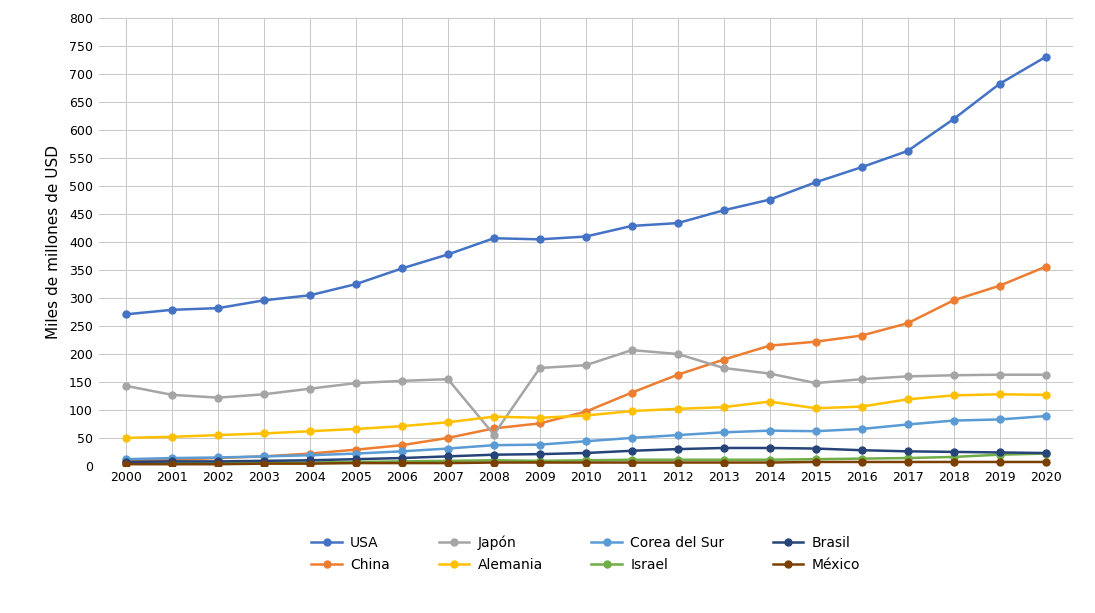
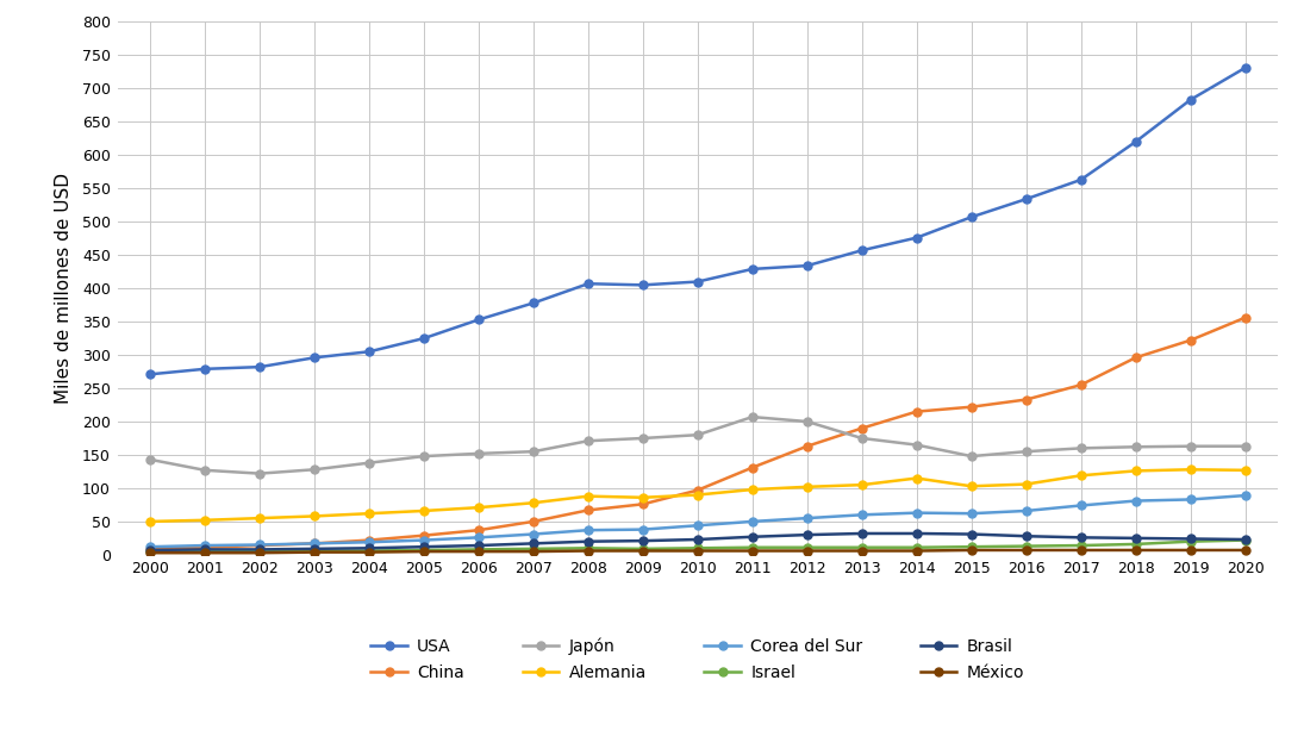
Japón/2008: 56 -> 171
